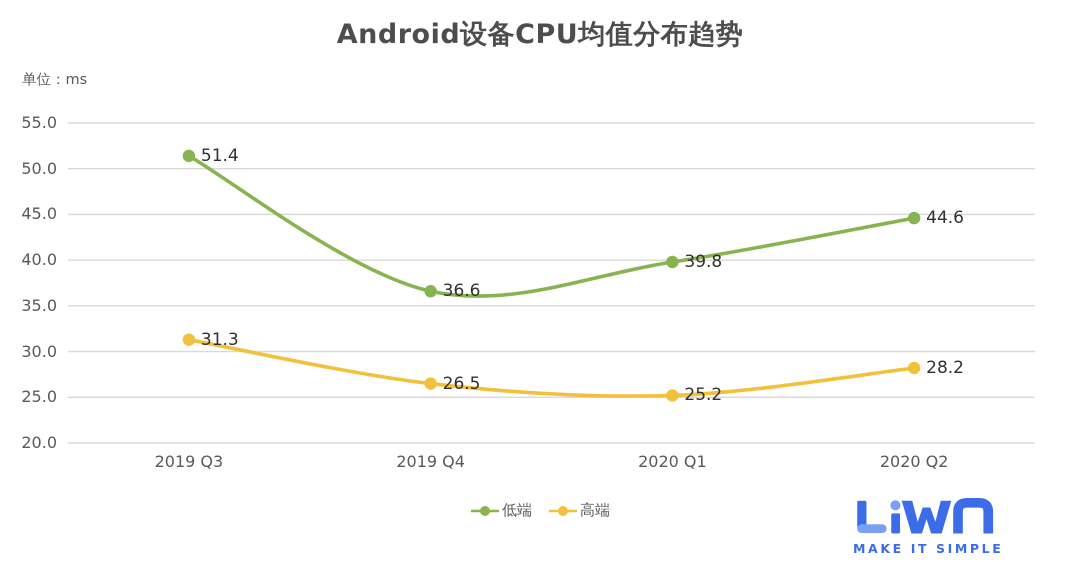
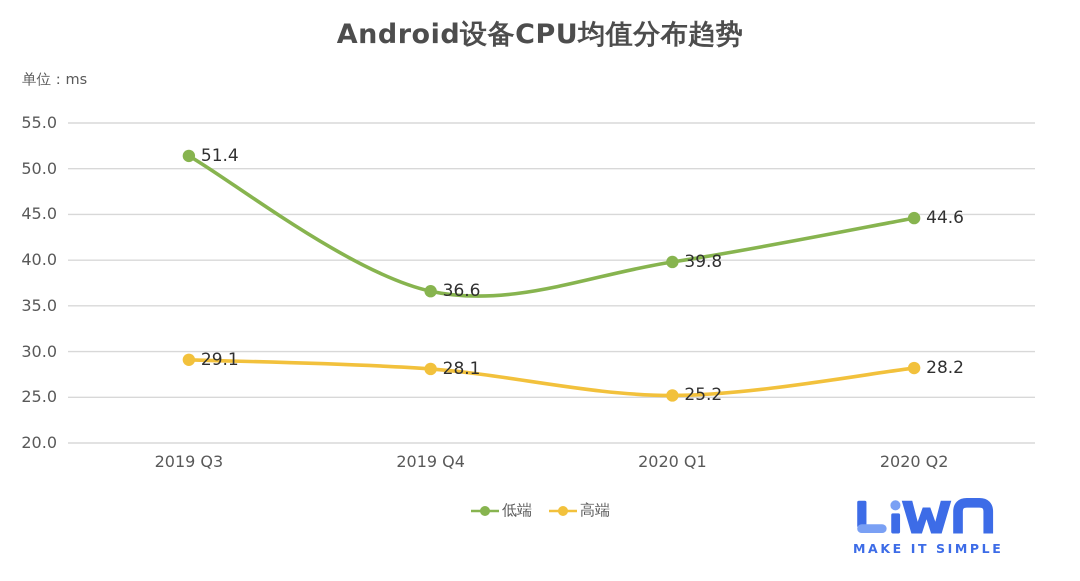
高端/2019 Q3: 31.3 -> 29.1
高端/2019 Q4: 26.5 -> 28.1
